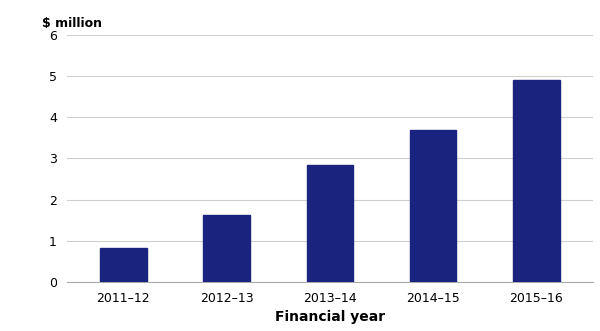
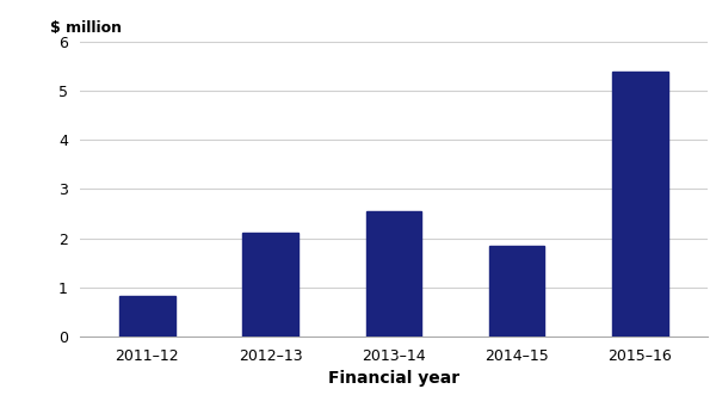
2012–13: 1.62 -> 2.10
2013–14: 2.83 -> 2.55
2014–15: 3.70 -> 1.85
2015–16: 4.92 -> 5.40
